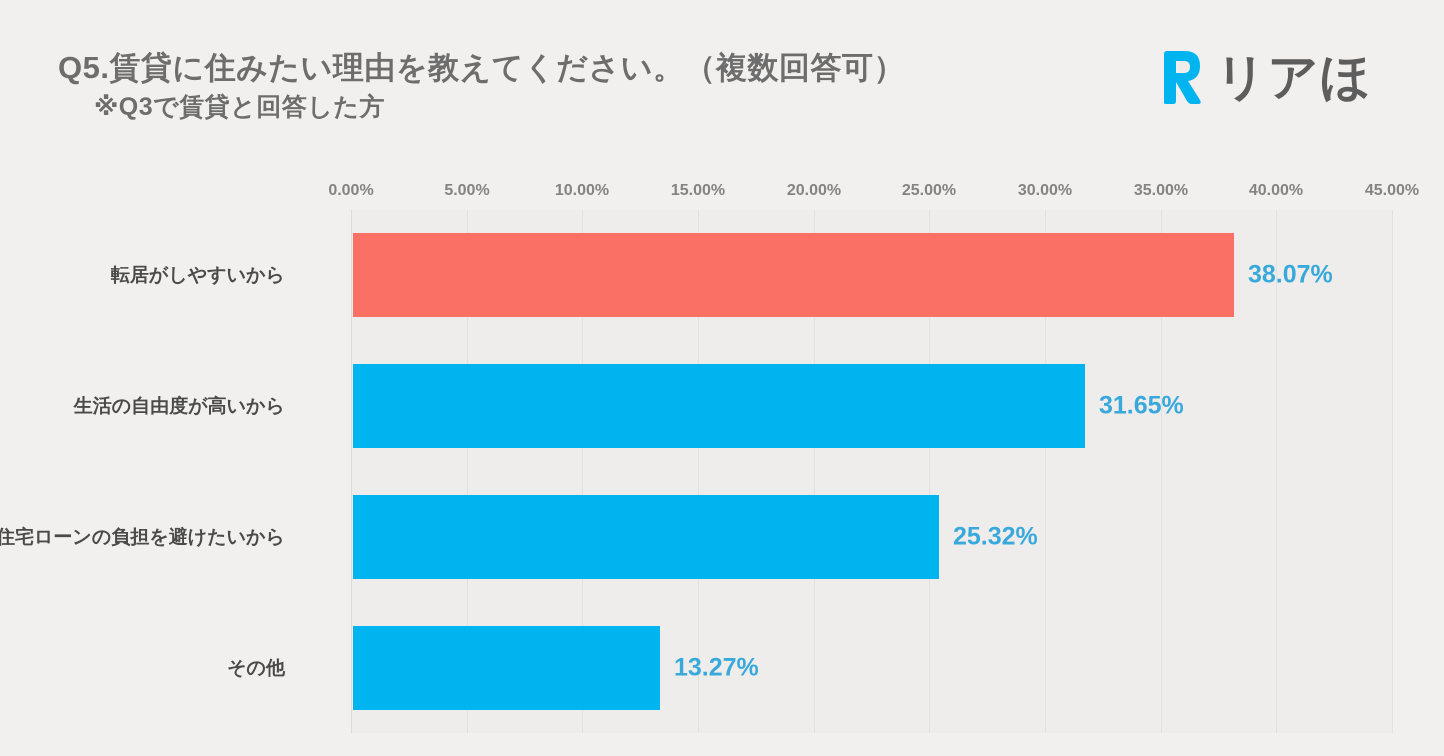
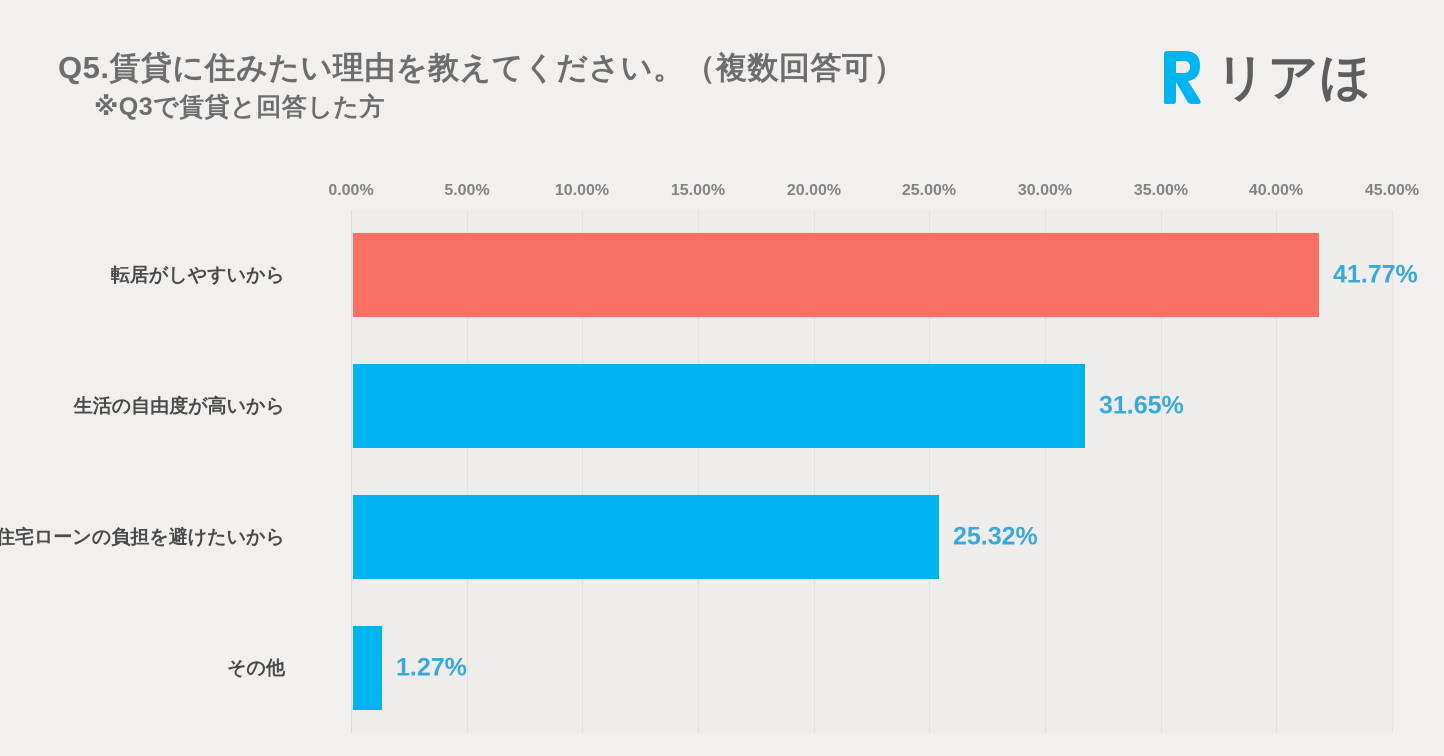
転居がしやすいから: 38.07% -> 41.77%
その他: 13.27% -> 1.27%
